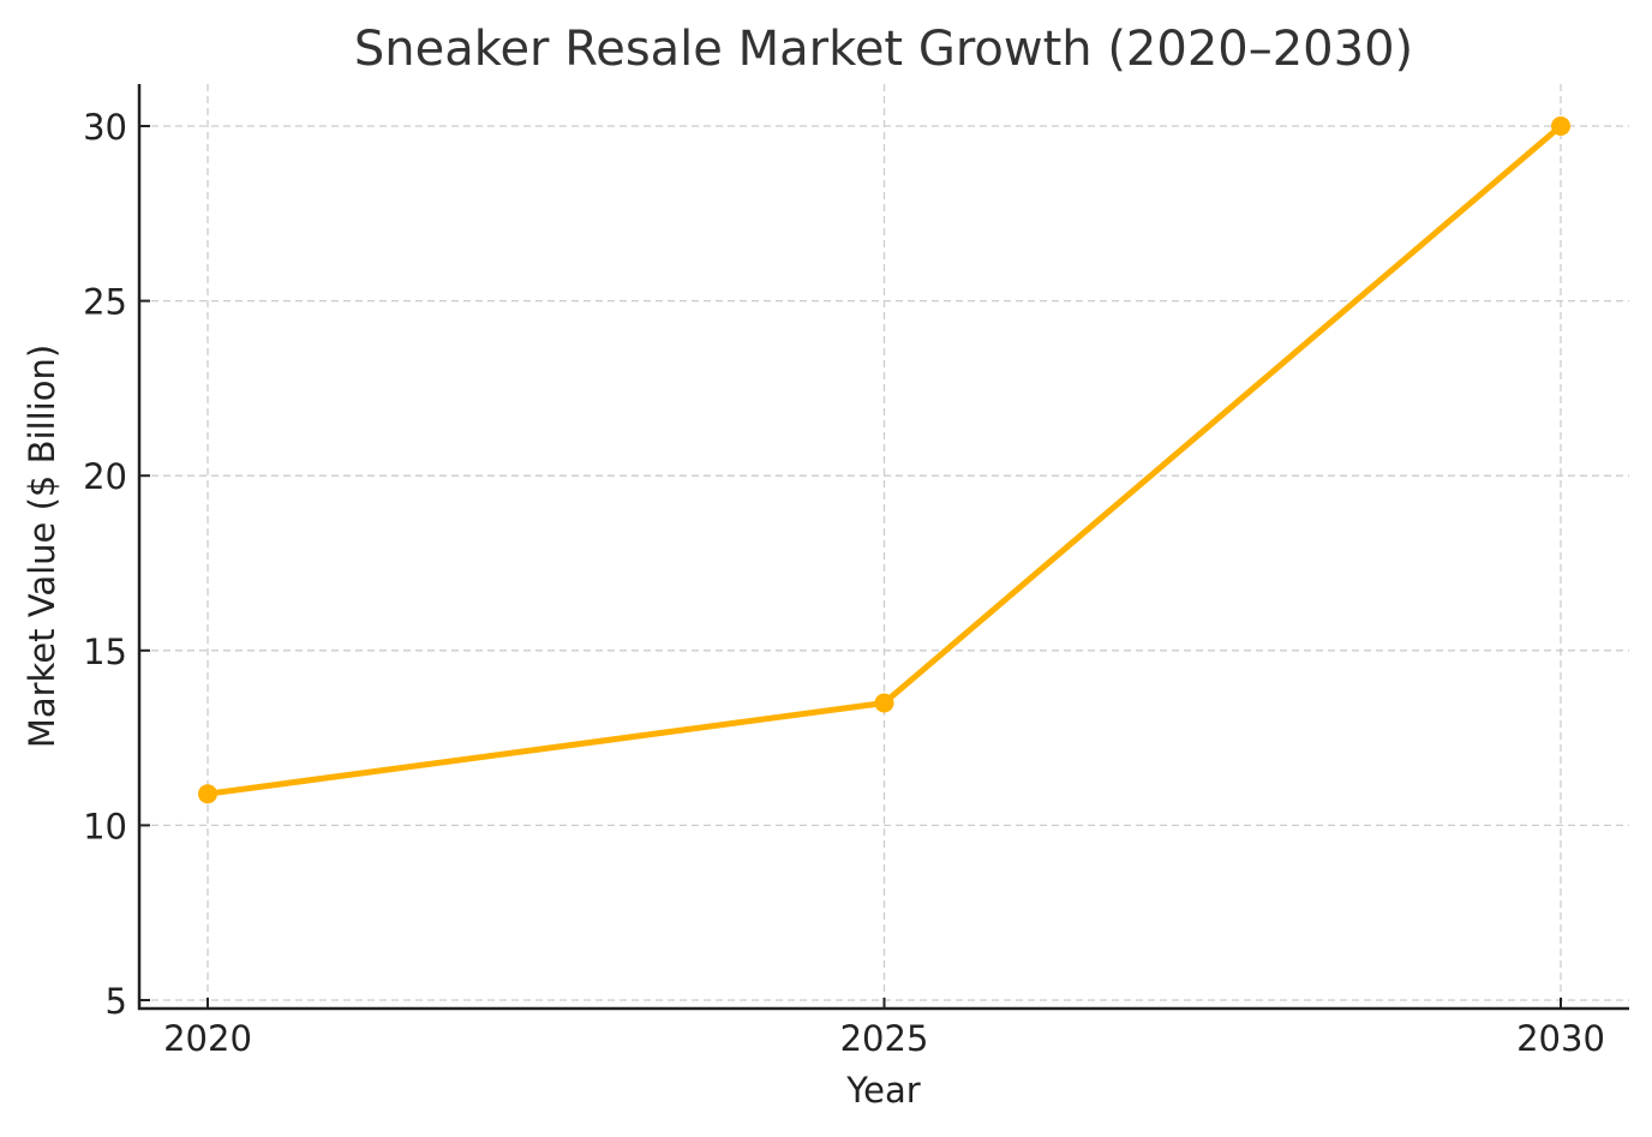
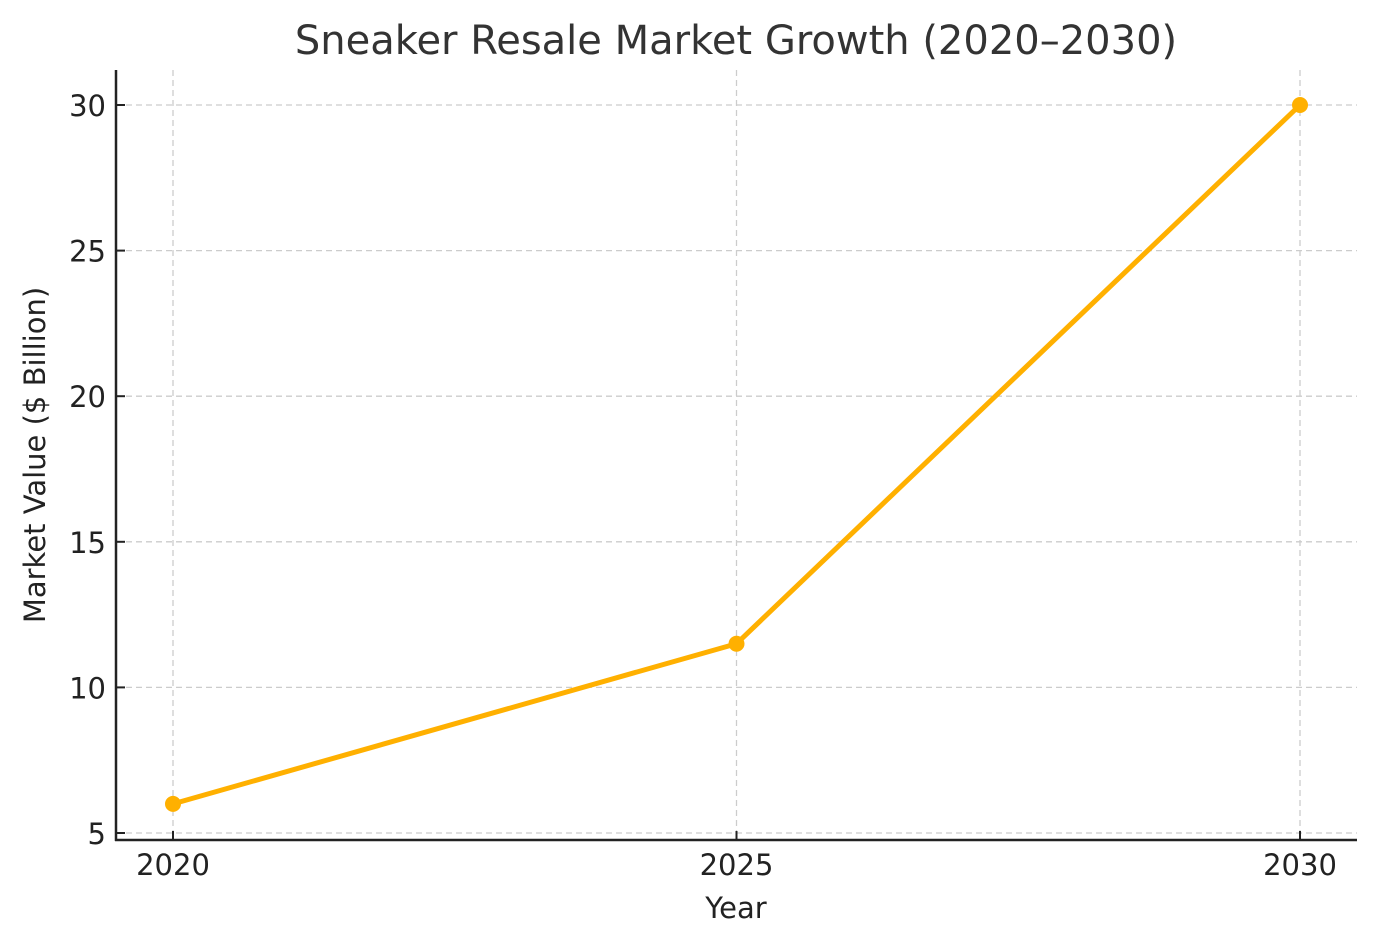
2020: 10.9 -> 6.0
2025: 13.5 -> 11.5
